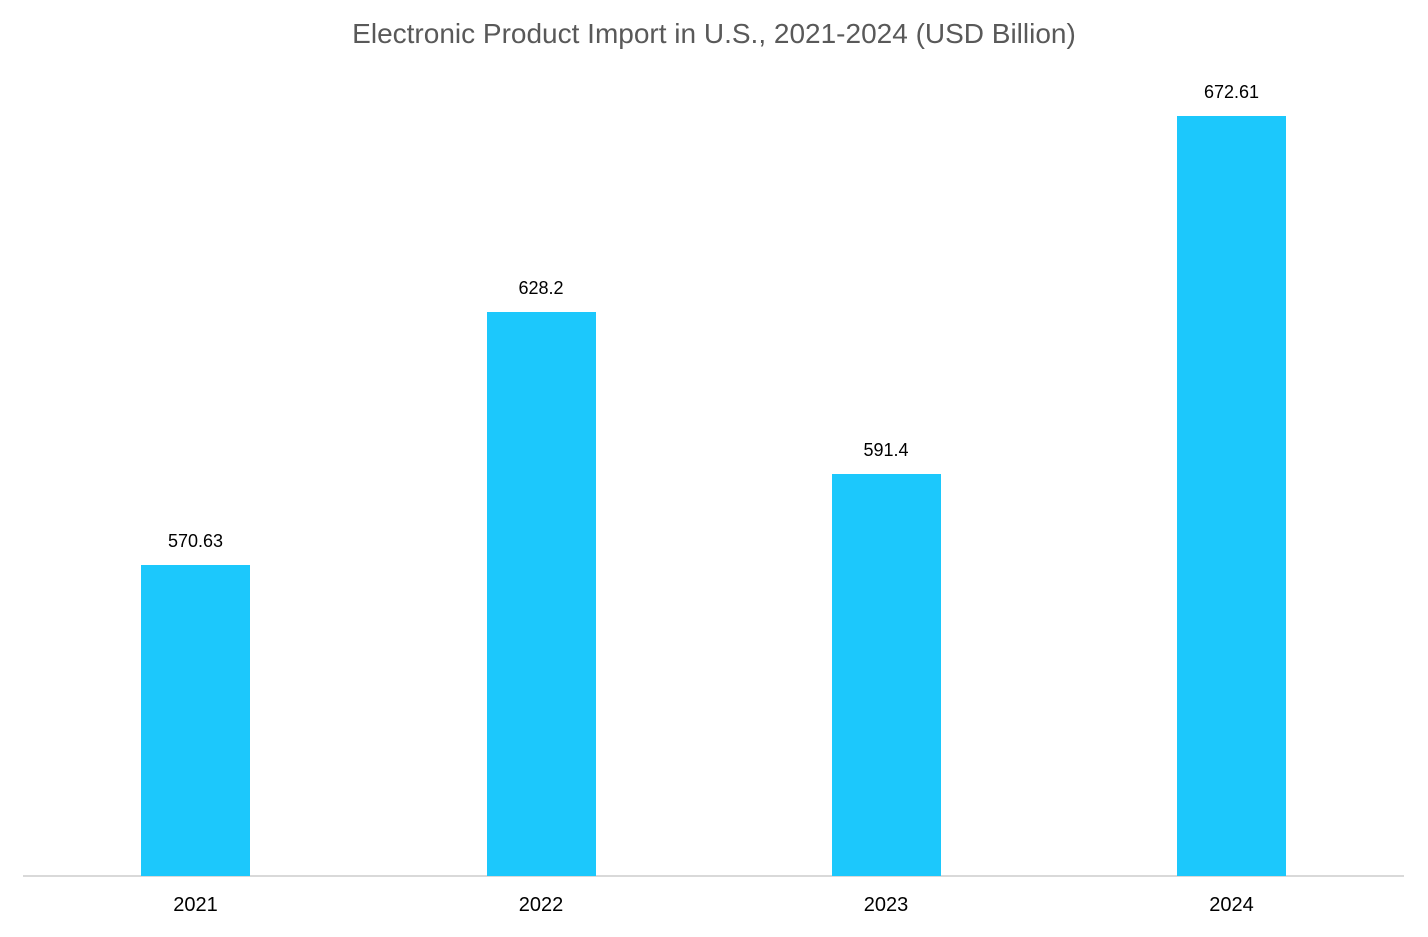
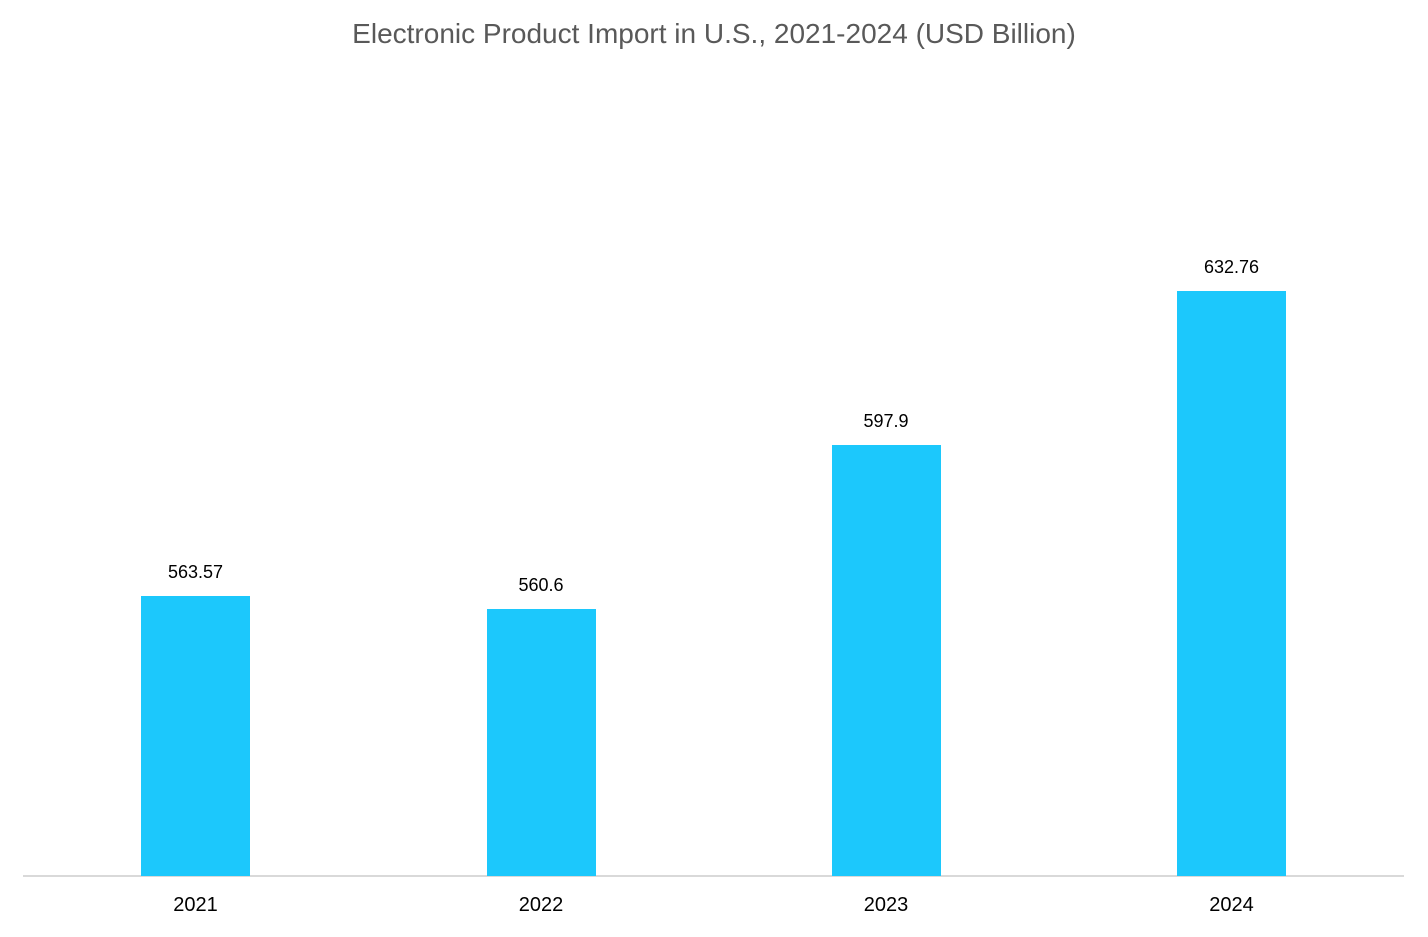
2021: 570.63 -> 563.57
2022: 628.2 -> 560.6
2023: 591.4 -> 597.9
2024: 672.61 -> 632.76
